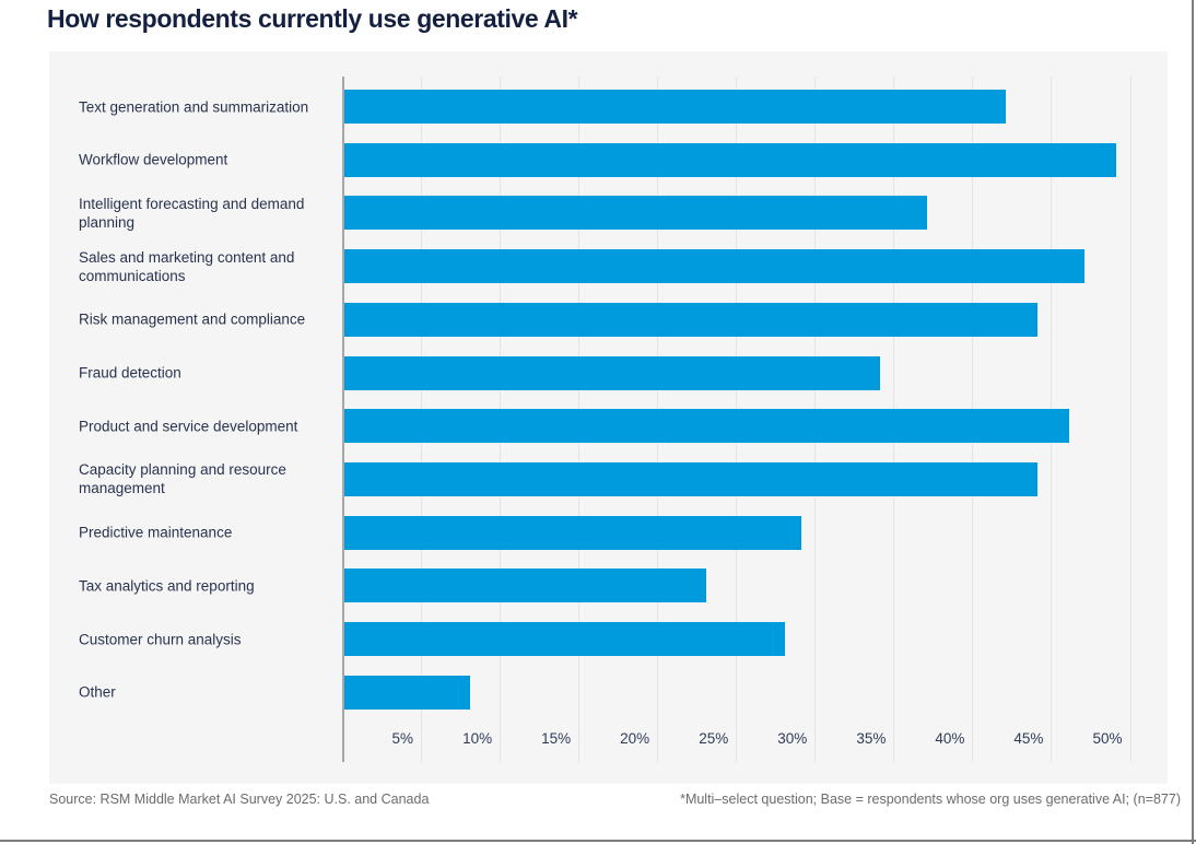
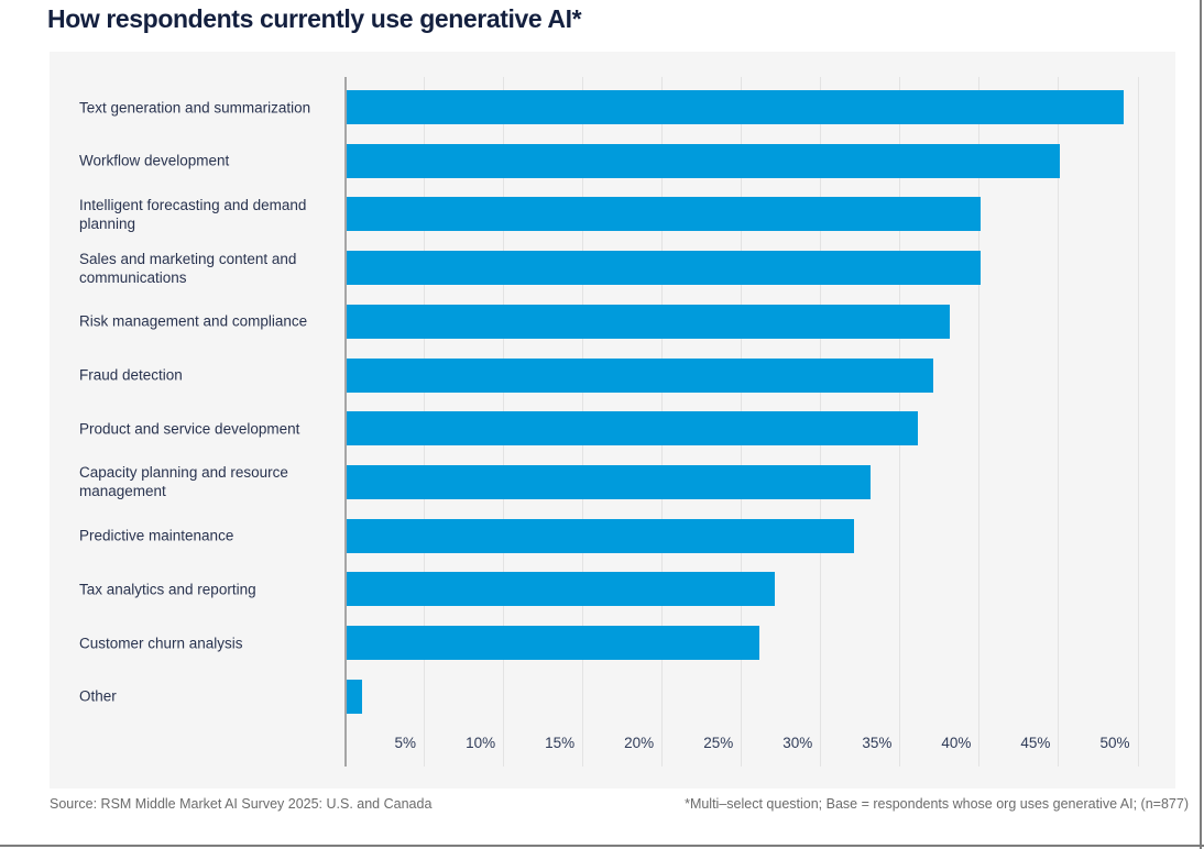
Text generation and summarization: 42% -> 49%
Workflow development: 49% -> 45%
Intelligent forecasting and demand planning: 37% -> 40%
Sales and marketing content and communications: 47% -> 40%
Risk management and compliance: 44% -> 38%
Fraud detection: 34% -> 37%
Product and service development: 46% -> 36%
Capacity planning and resource management: 44% -> 33%
Predictive maintenance: 29% -> 32%
Tax analytics and reporting: 23% -> 27%
Customer churn analysis: 28% -> 26%
Other: 8% -> 1%
